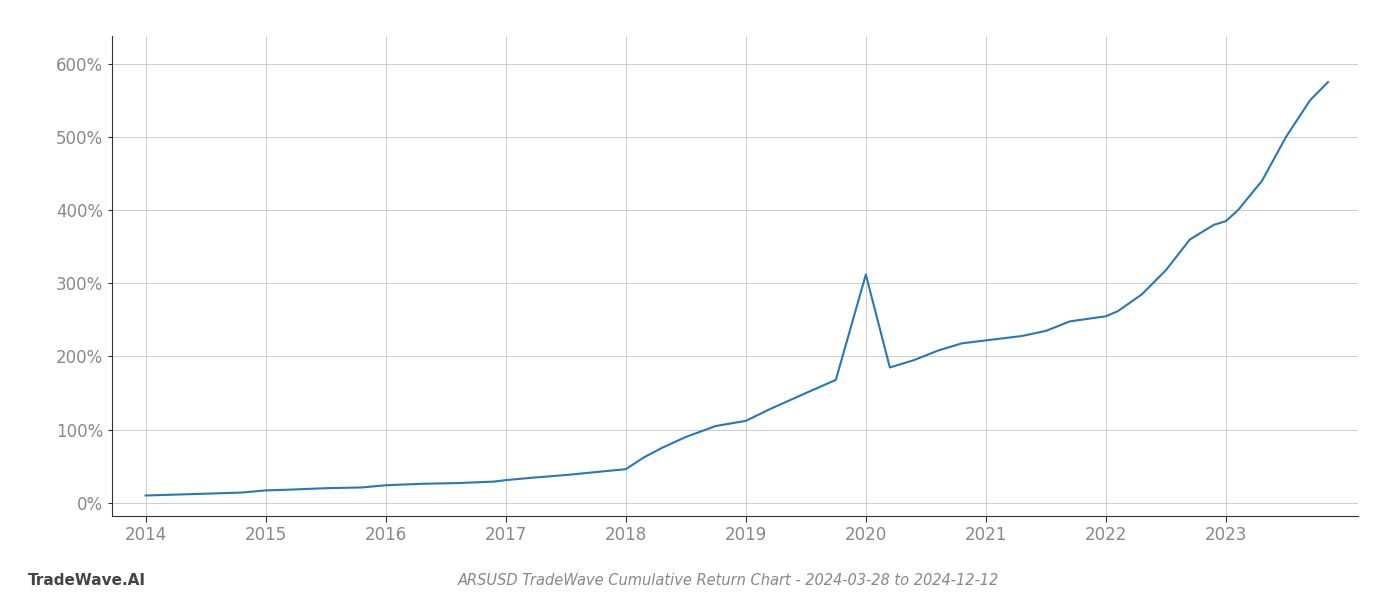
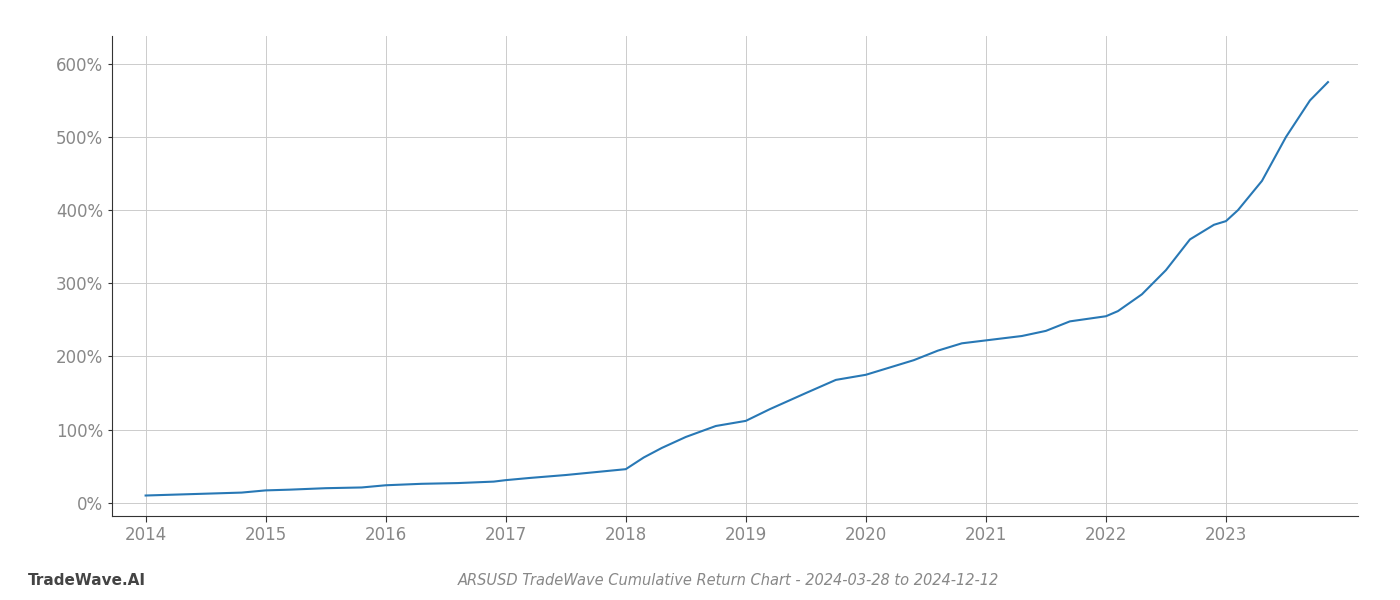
2020: 312% -> 175%
